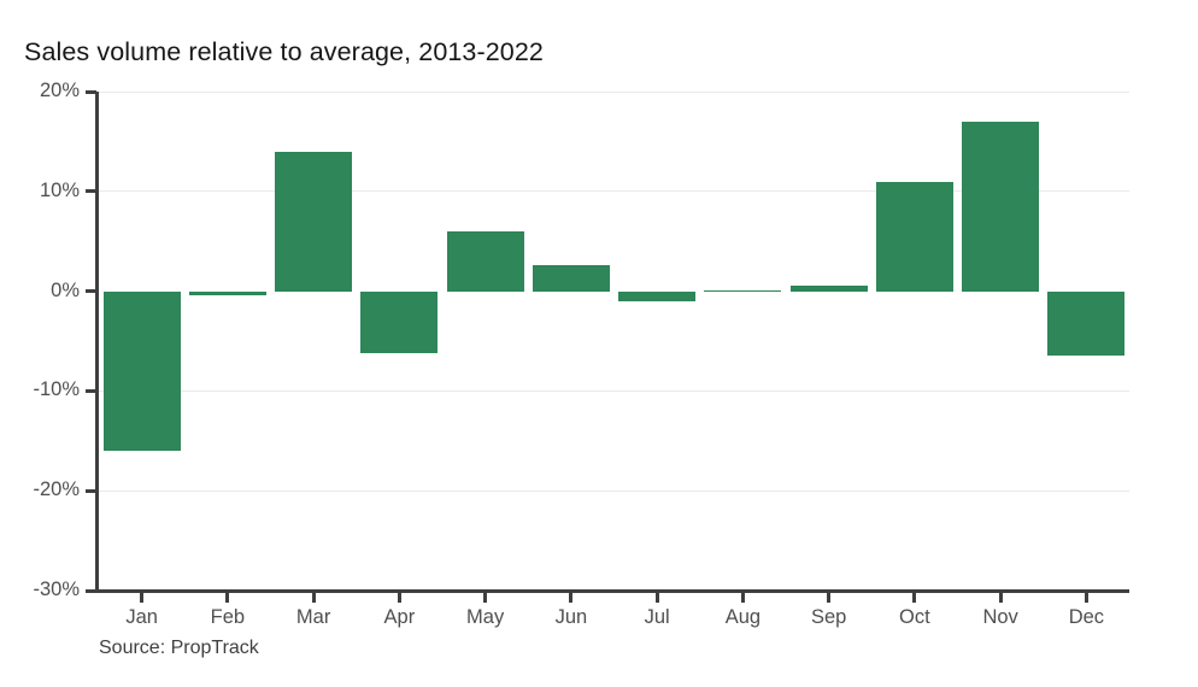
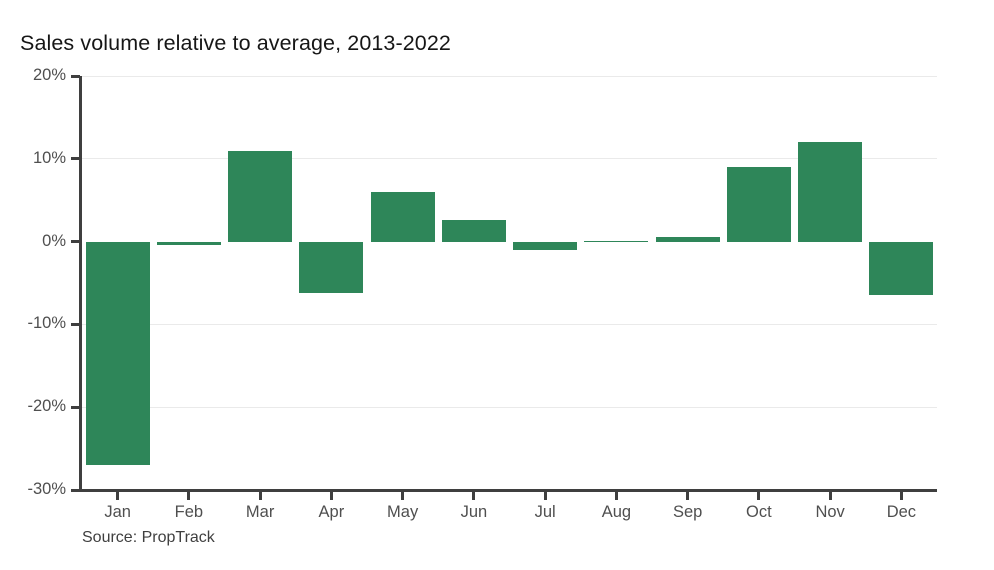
Jan: -16% -> -27%
Mar: 14% -> 11%
Oct: 11% -> 9%
Nov: 17% -> 12%
